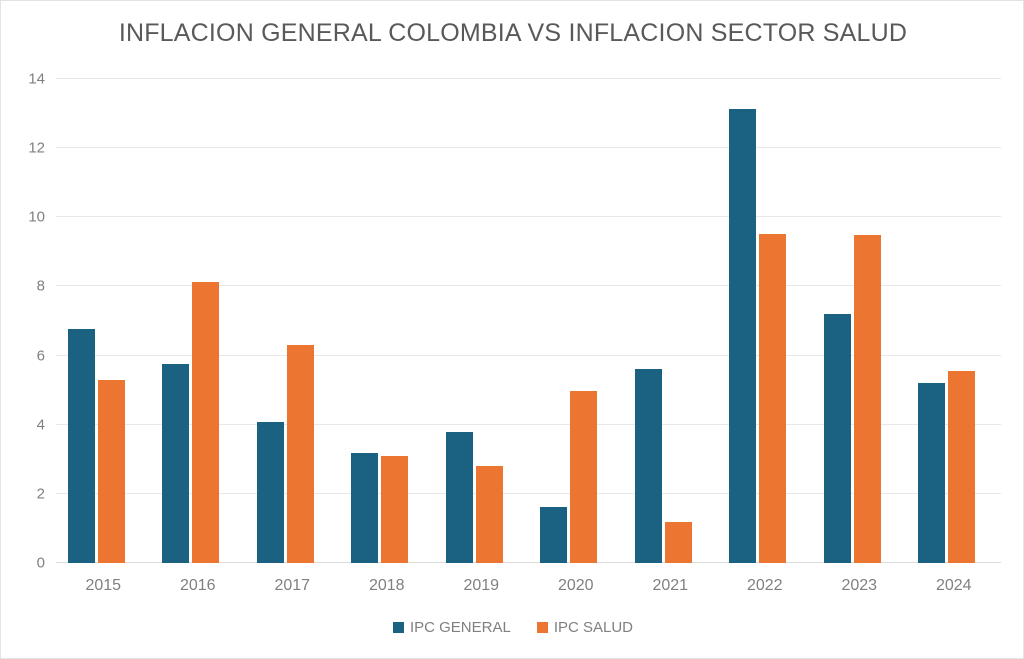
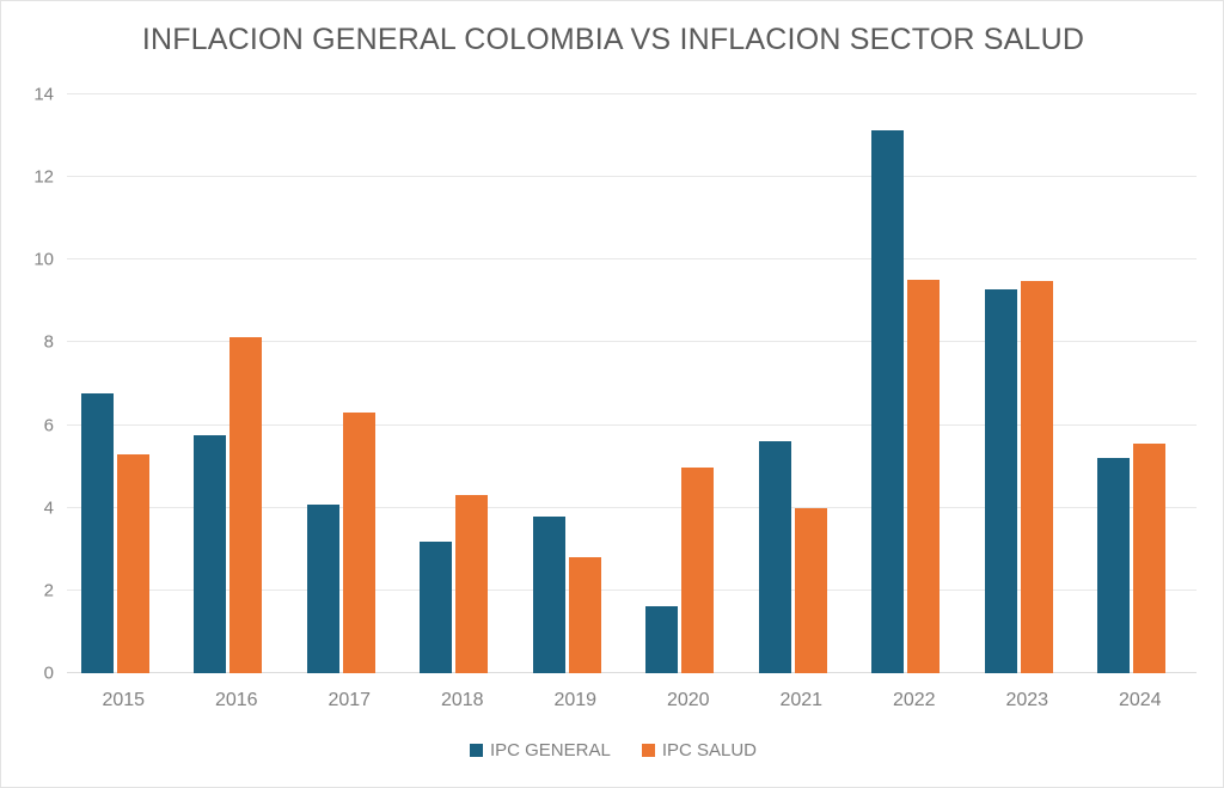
IPC SALUD/2018: 3.1 -> 4.3
IPC SALUD/2021: 1.2 -> 4.0
IPC GENERAL/2023: 7.2 -> 9.3
